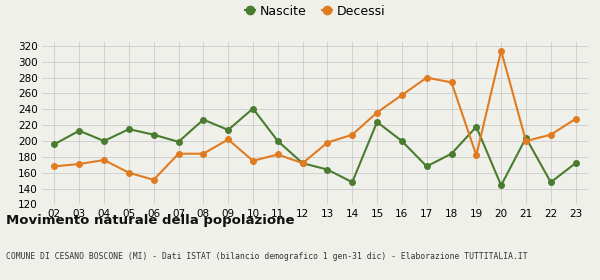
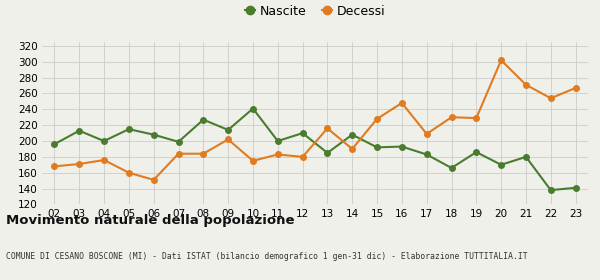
Nascite/12: 172 -> 210
Decessi/12: 172 -> 180
Nascite/13: 164 -> 185
Decessi/13: 198 -> 216
Nascite/14: 148 -> 208
Decessi/14: 208 -> 190
Nascite/15: 224 -> 192
Decessi/15: 236 -> 228
Nascite/16: 200 -> 193
Decessi/16: 258 -> 248
Nascite/17: 168 -> 183
Decessi/17: 280 -> 209
Nascite/18: 184 -> 166
Decessi/18: 274 -> 230
Nascite/19: 218 -> 186
Decessi/19: 182 -> 229
Nascite/20: 144 -> 170
Decessi/20: 314 -> 302
Nascite/21: 204 -> 180
Decessi/21: 200 -> 271
Nascite/22: 148 -> 138
Decessi/22: 208 -> 254
Nascite/23: 172 -> 141
Decessi/23: 228 -> 267
